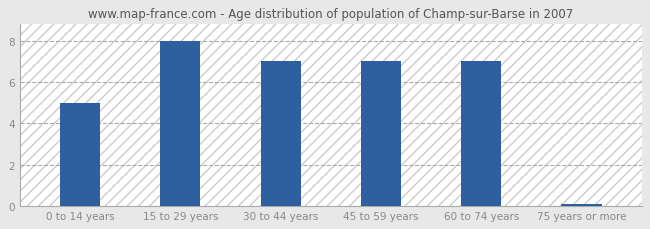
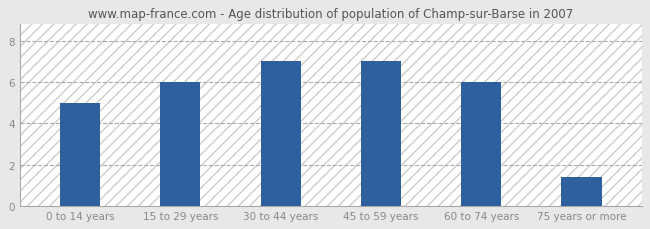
15 to 29 years: 8.0 -> 6.0
60 to 74 years: 7.0 -> 6.0
75 years or more: 0.1 -> 1.4
